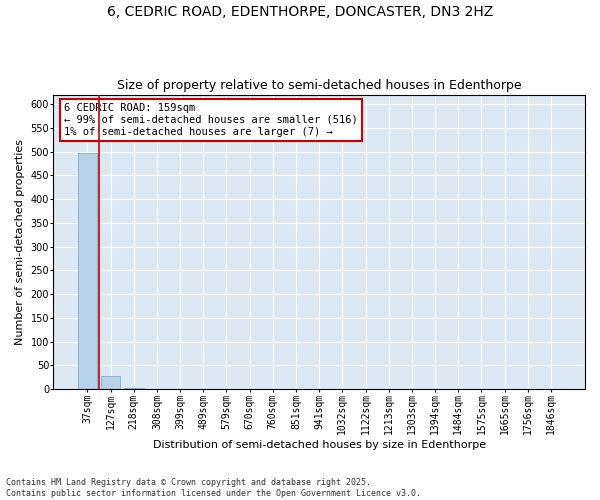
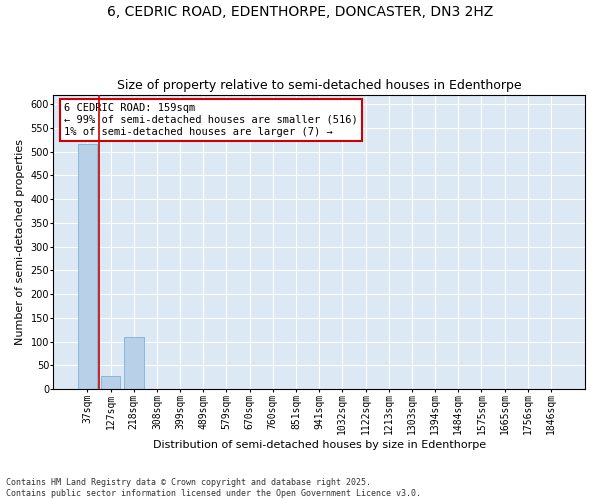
37sqm: 496 -> 515
218sqm: 3 -> 110
